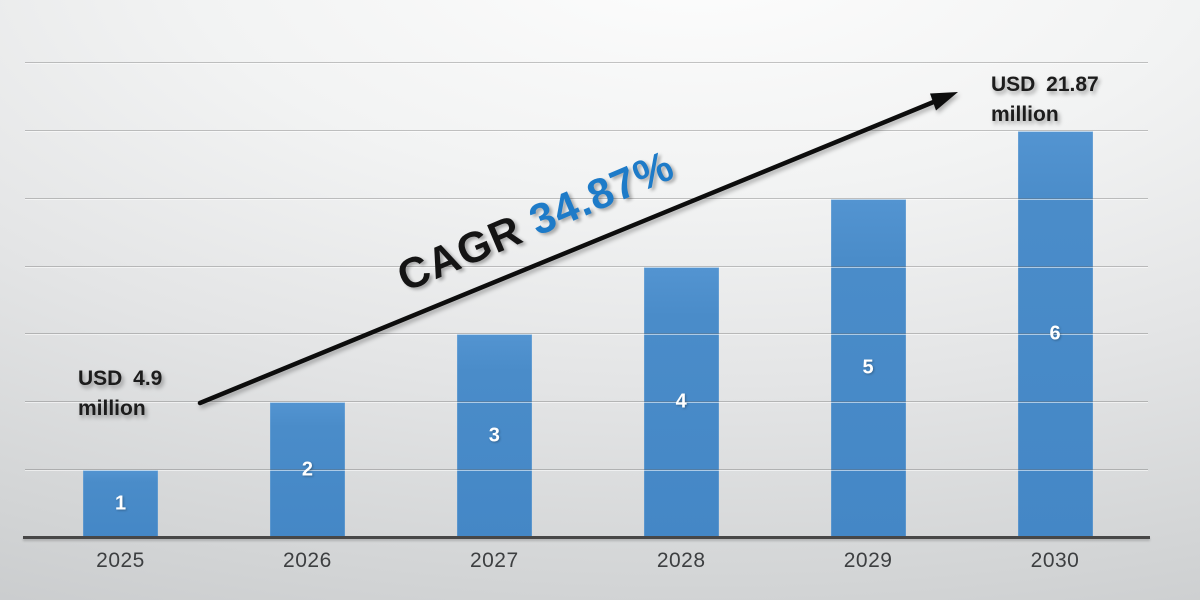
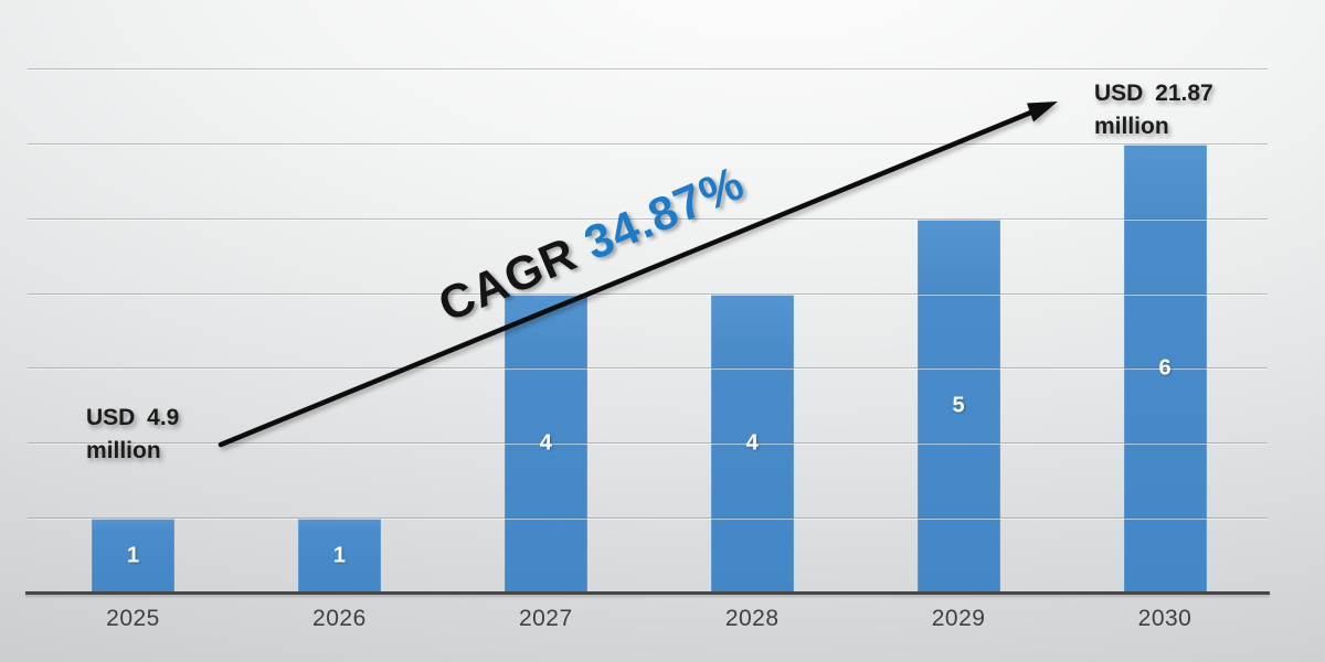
2026: 2 -> 1
2027: 3 -> 4
